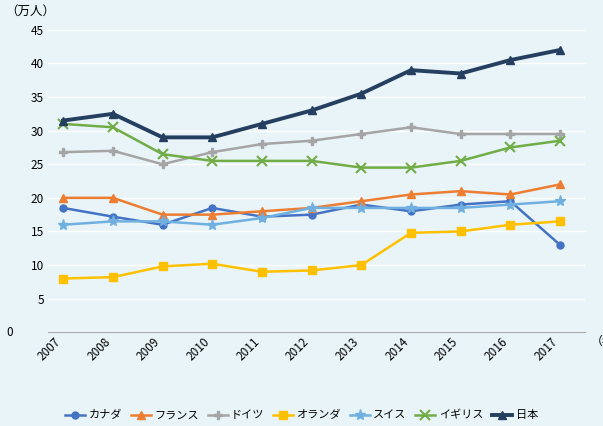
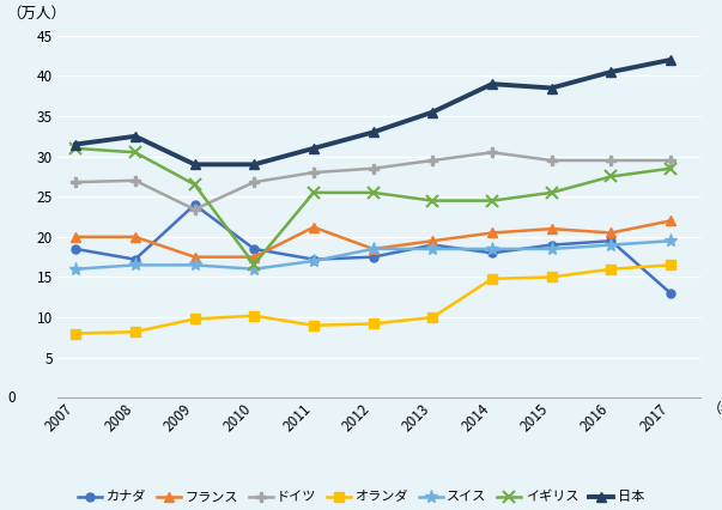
カナダ/2009: 16.0 -> 24.0
ドイツ/2009: 25.0 -> 23.4
イギリス/2010: 25.5 -> 16.6
フランス/2011: 18.0 -> 21.2
